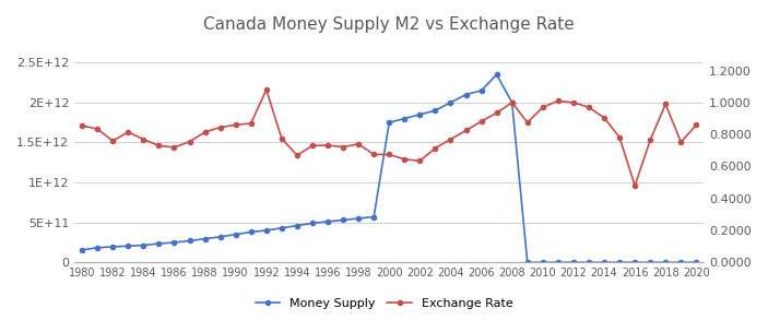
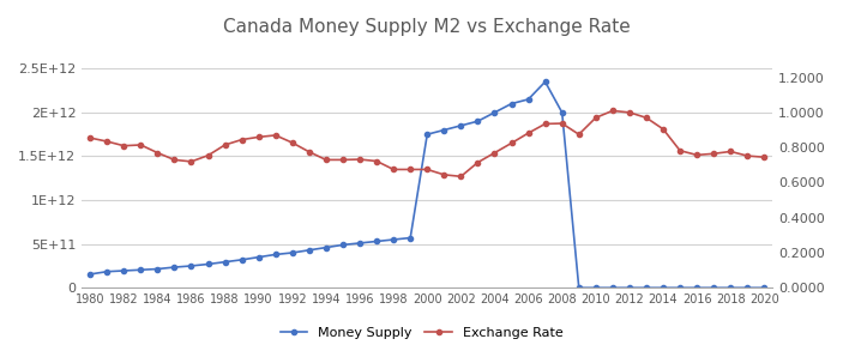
Exchange Rate/1982: 0.76 -> 0.81
Exchange Rate/1992: 1.08 -> 0.83
Exchange Rate/1994: 0.67 -> 0.73
Exchange Rate/1998: 0.74 -> 0.68
Exchange Rate/2008: 1.00 -> 0.94
Exchange Rate/2016: 0.48 -> 0.76
Exchange Rate/2018: 0.99 -> 0.78
Exchange Rate/2020: 0.86 -> 0.74
